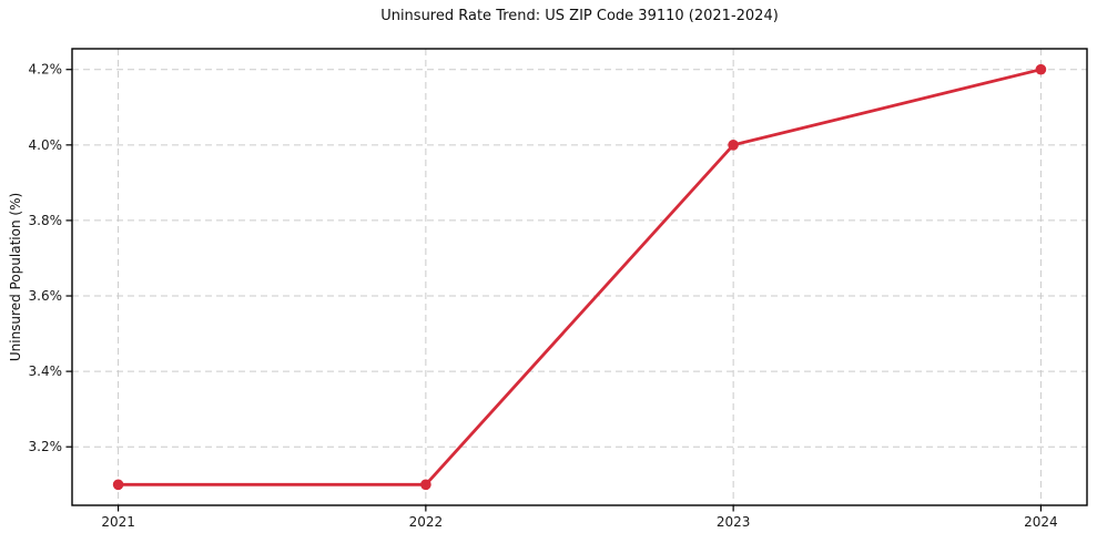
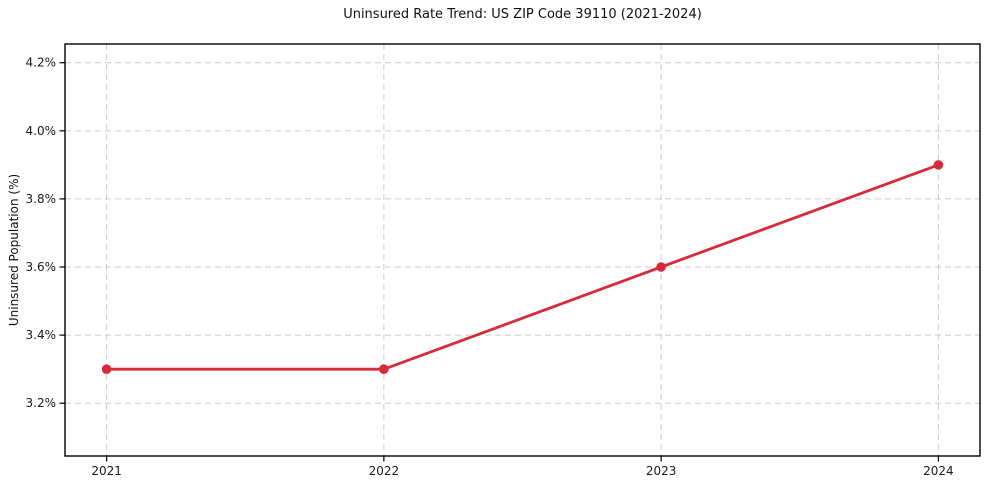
2021: 3.1% -> 3.3%
2022: 3.1% -> 3.3%
2023: 4.0% -> 3.6%
2024: 4.2% -> 3.9%
